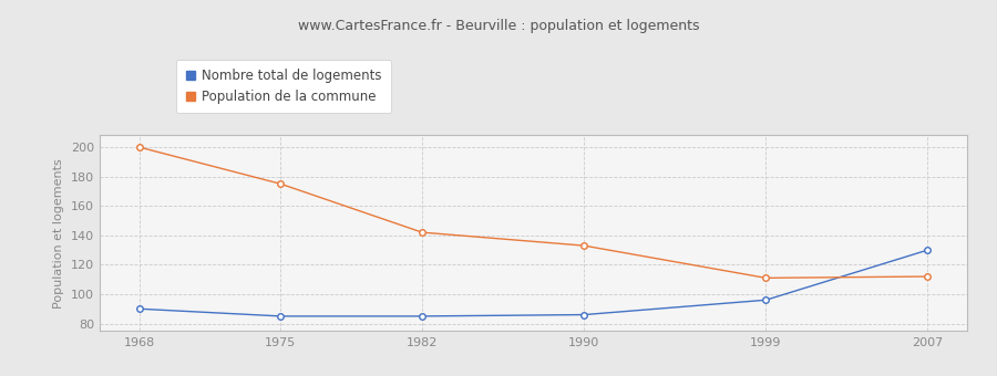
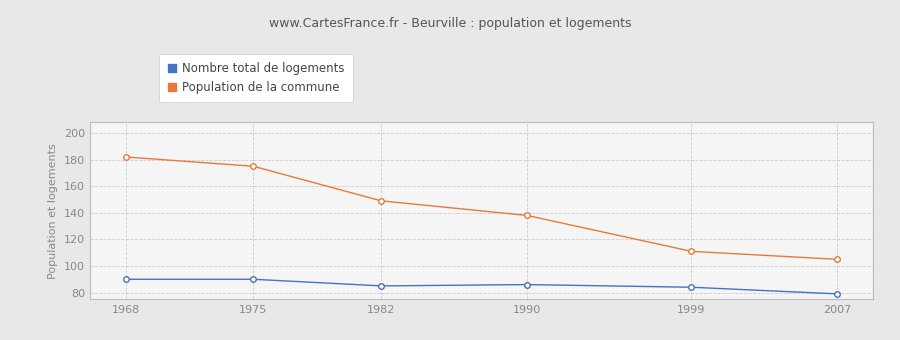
Population de la commune/1968: 200 -> 182
Nombre total de logements/1975: 85 -> 90
Population de la commune/1982: 142 -> 149
Population de la commune/1990: 133 -> 138
Nombre total de logements/1999: 96 -> 84
Nombre total de logements/2007: 130 -> 79
Population de la commune/2007: 112 -> 105
